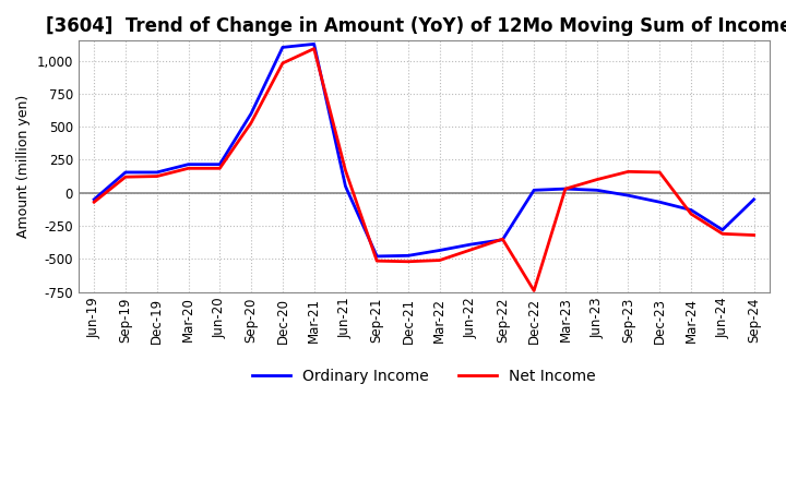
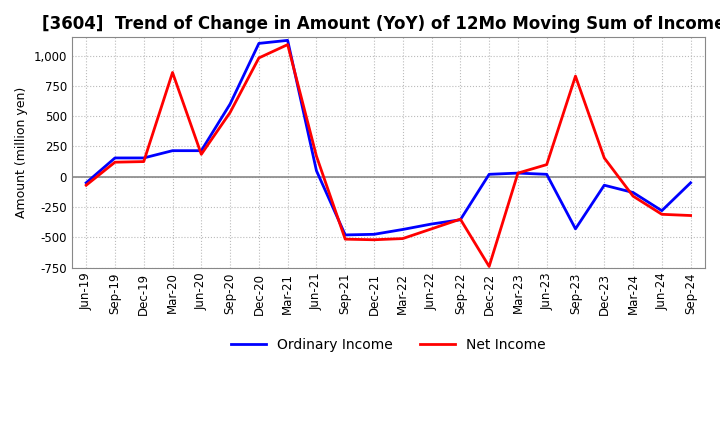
Net Income/Mar-20: 180 -> 860
Ordinary Income/Sep-23: -20 -> -430
Net Income/Sep-23: 160 -> 830
